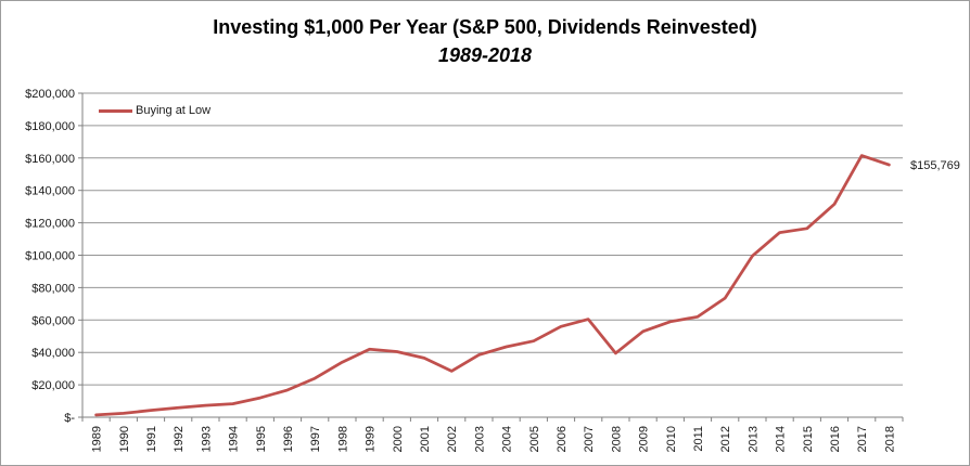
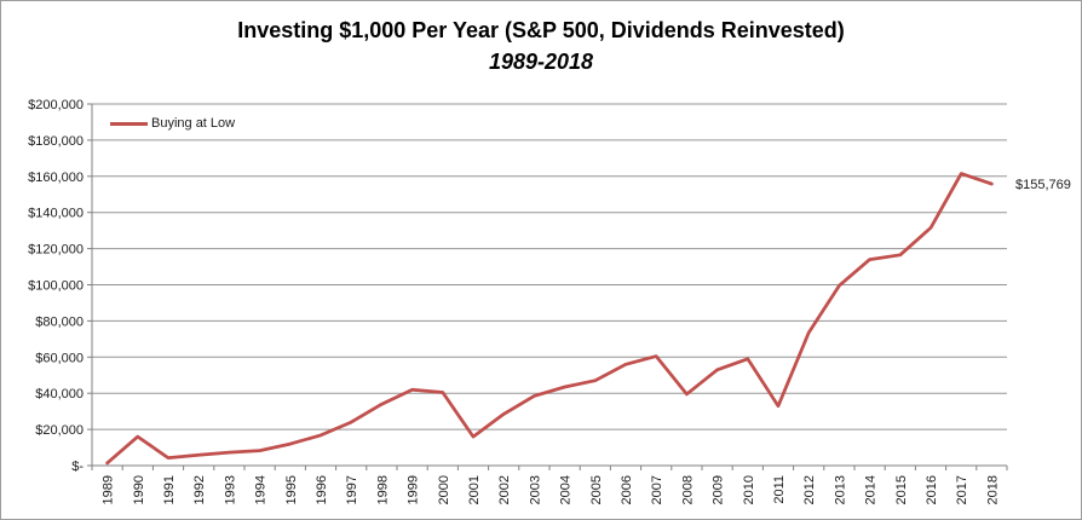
1990: $2000 -> $16000
2001: $36000 -> $16000
2011: $62000 -> $33000
